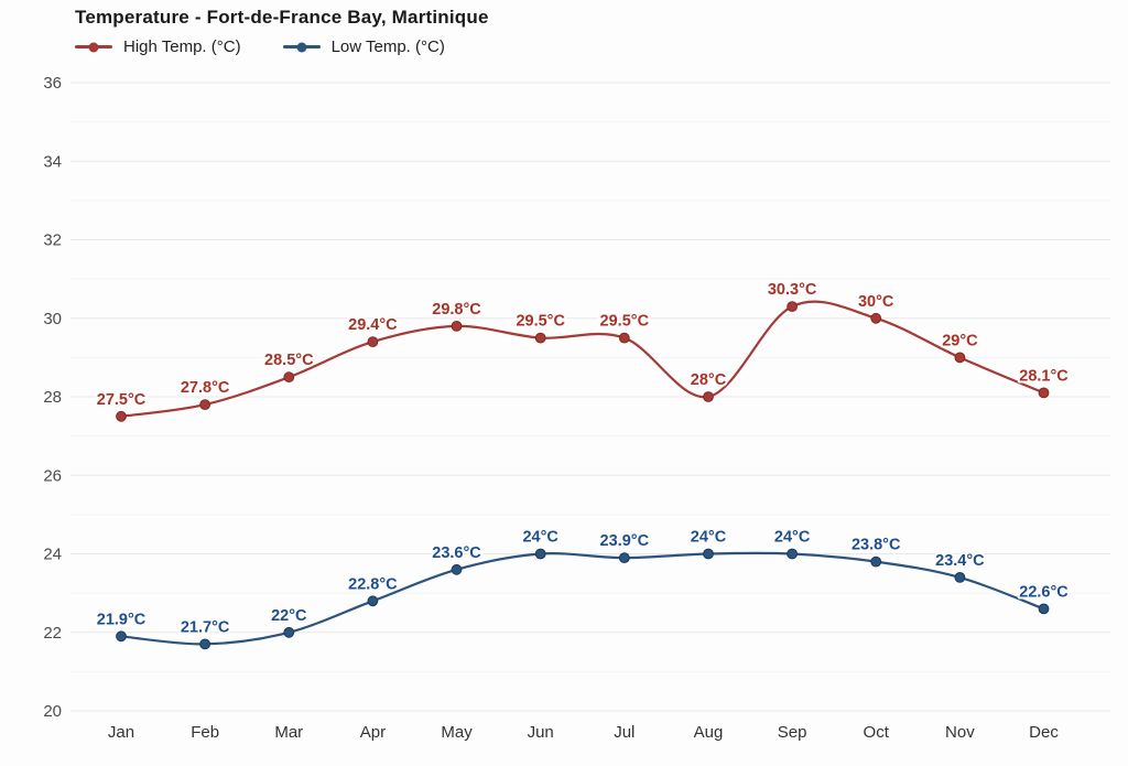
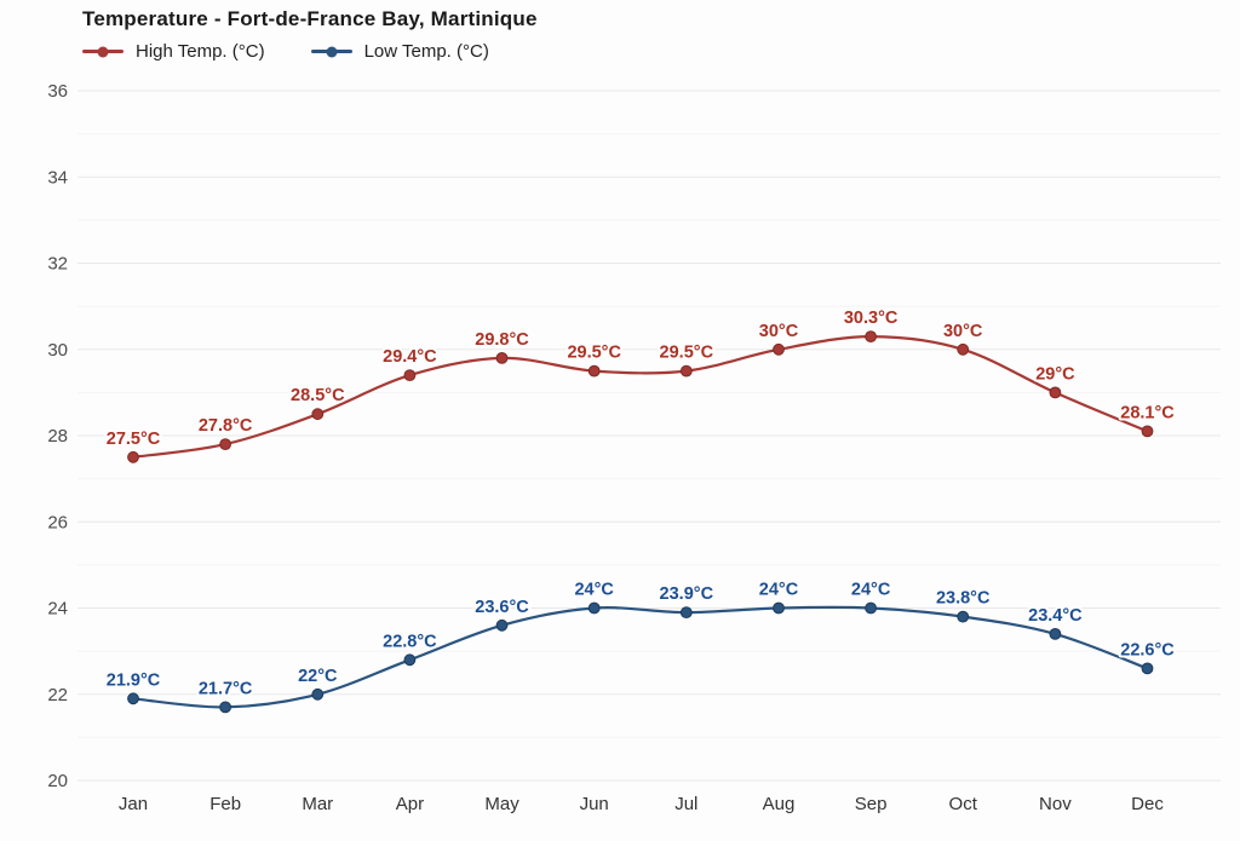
High Temp. (°C)/Aug: 28°C -> 30°C
